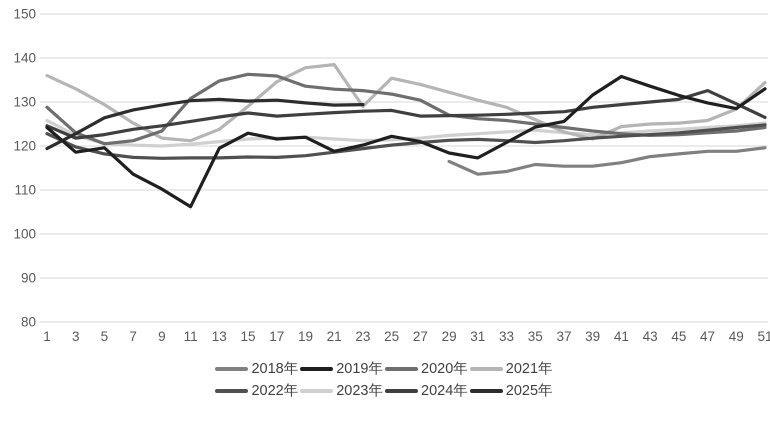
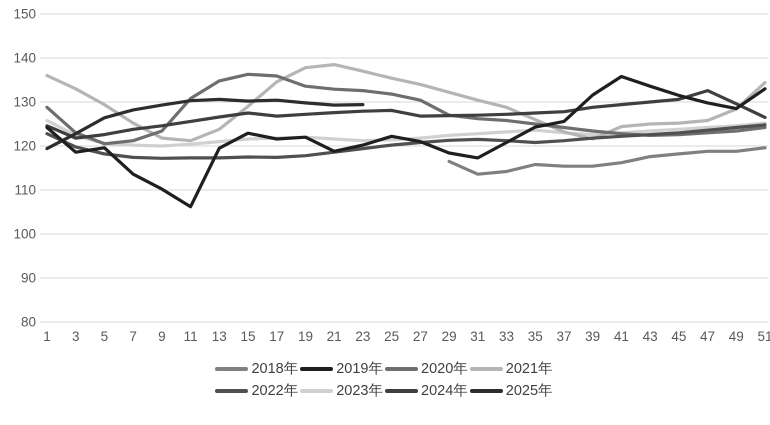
2021年/23: 129 -> 137
